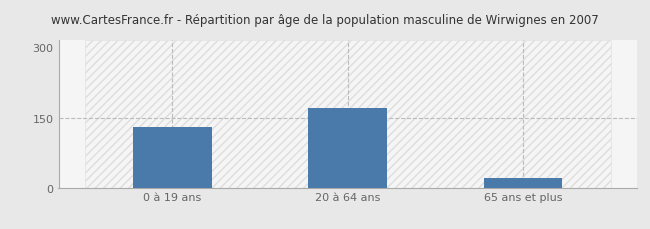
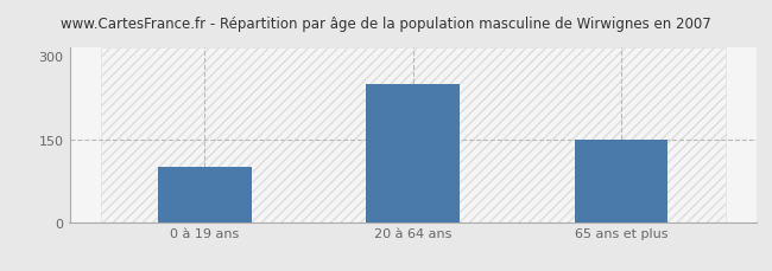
0 à 19 ans: 130 -> 100
20 à 64 ans: 170 -> 250
65 ans et plus: 20 -> 150
